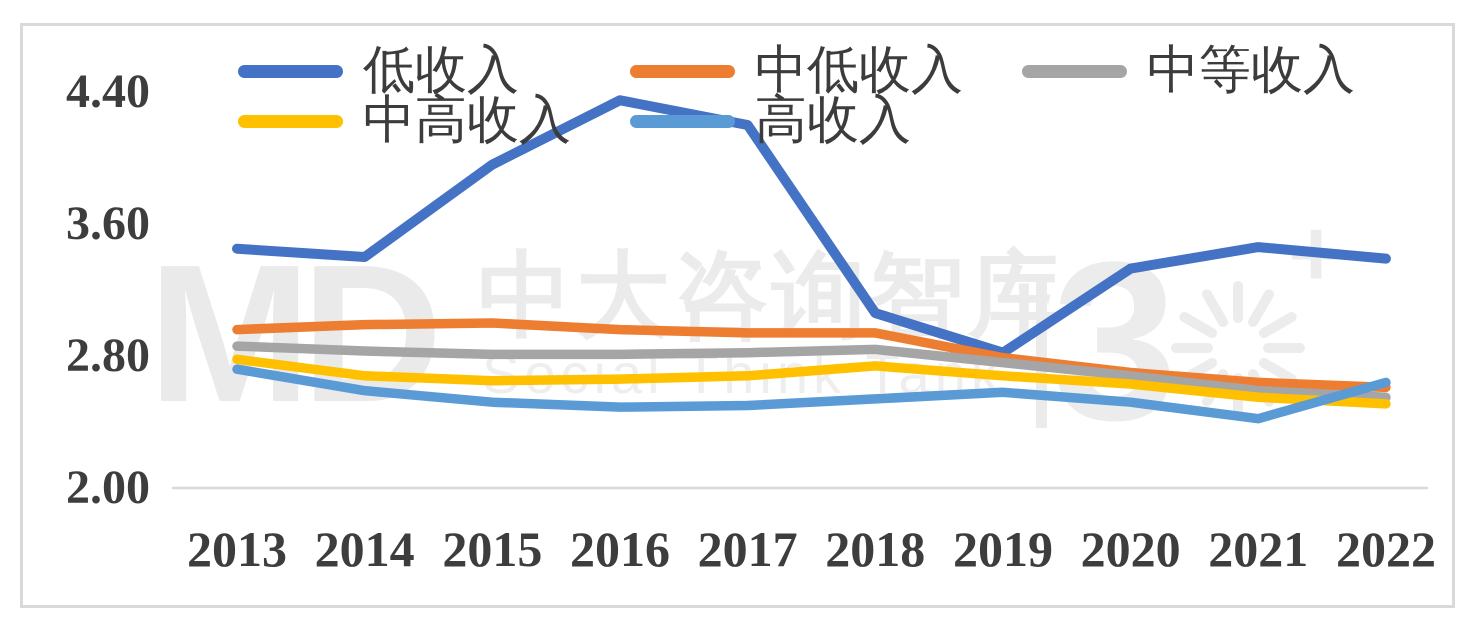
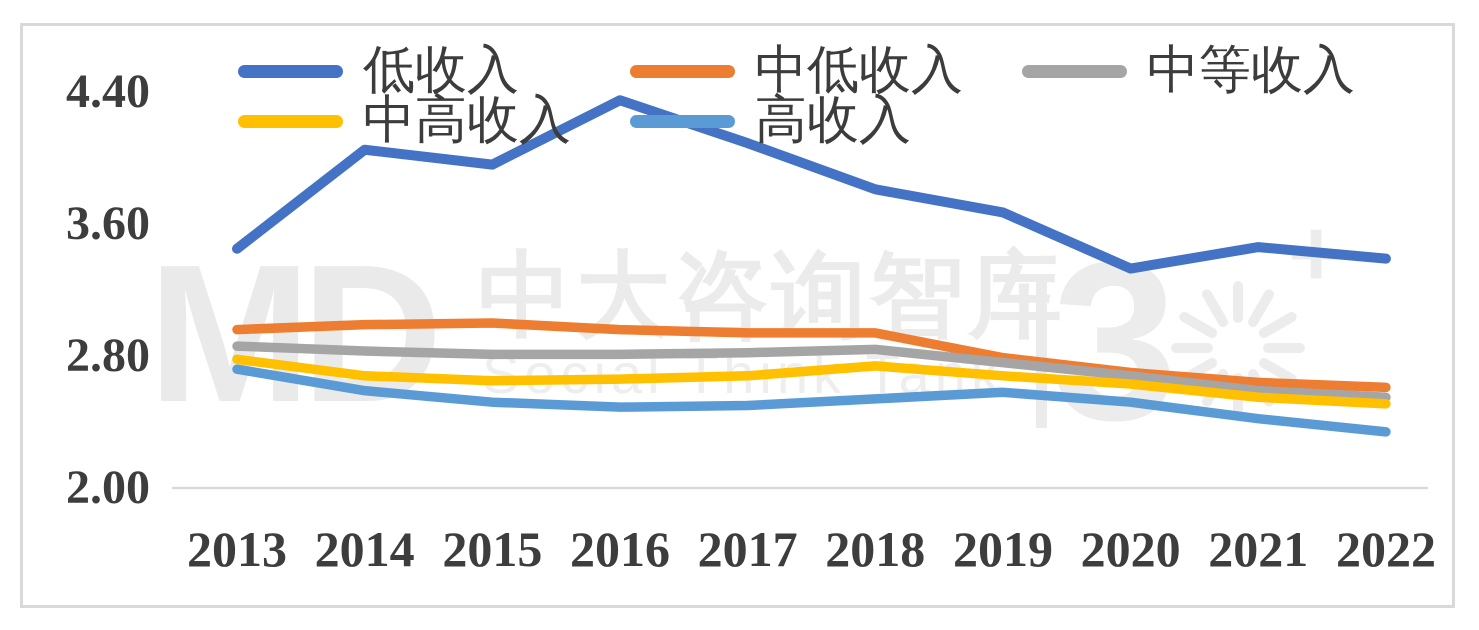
低收入/2014: 3.40 -> 4.05
低收入/2017: 4.20 -> 4.09
低收入/2018: 3.06 -> 3.81
低收入/2019: 2.82 -> 3.67
高收入/2022: 2.64 -> 2.34
